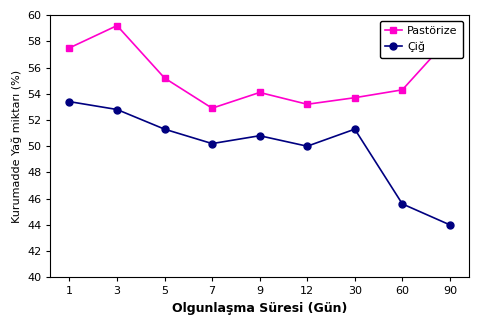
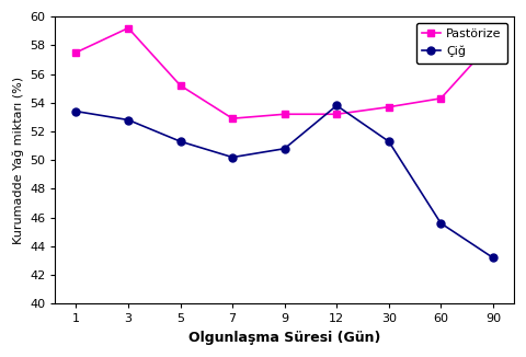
Pastörize/9: 54.1 -> 53.2
Çiğ/12: 50.0 -> 53.8
Çiğ/90: 44.0 -> 43.2
